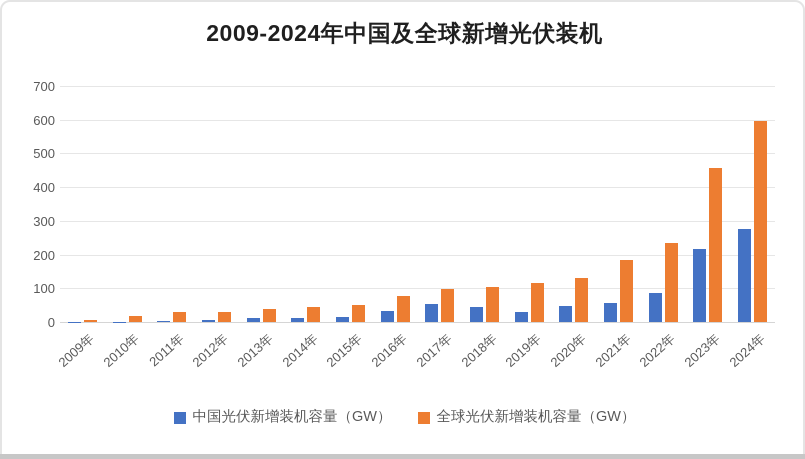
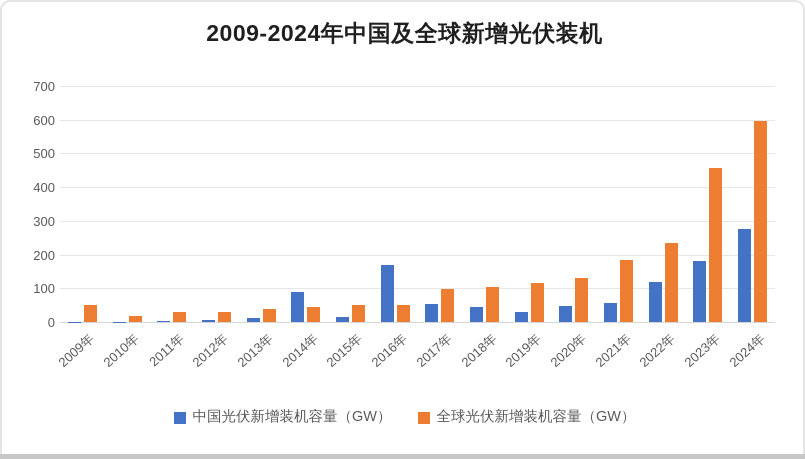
全球光伏新增装机容量（GW）/2009年: 10 -> 50
中国光伏新增装机容量（GW）/2014年: 10 -> 90
中国光伏新增装机容量（GW）/2016年: 30 -> 170
全球光伏新增装机容量（GW）/2016年: 80 -> 50
中国光伏新增装机容量（GW）/2022年: 90 -> 120
中国光伏新增装机容量（GW）/2023年: 220 -> 180
